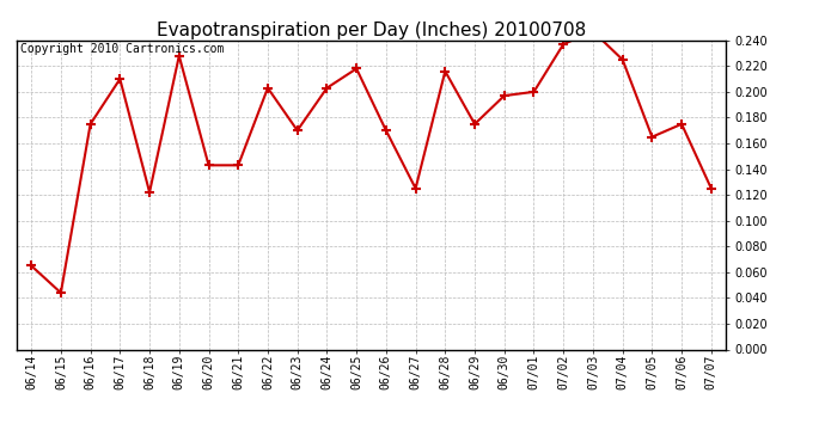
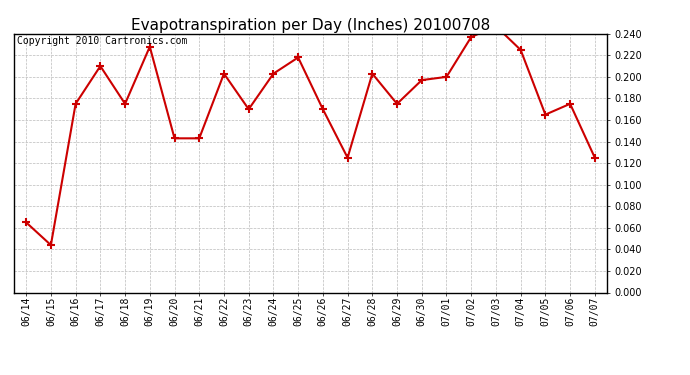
06/18: 0.122 -> 0.175
06/28: 0.216 -> 0.203
